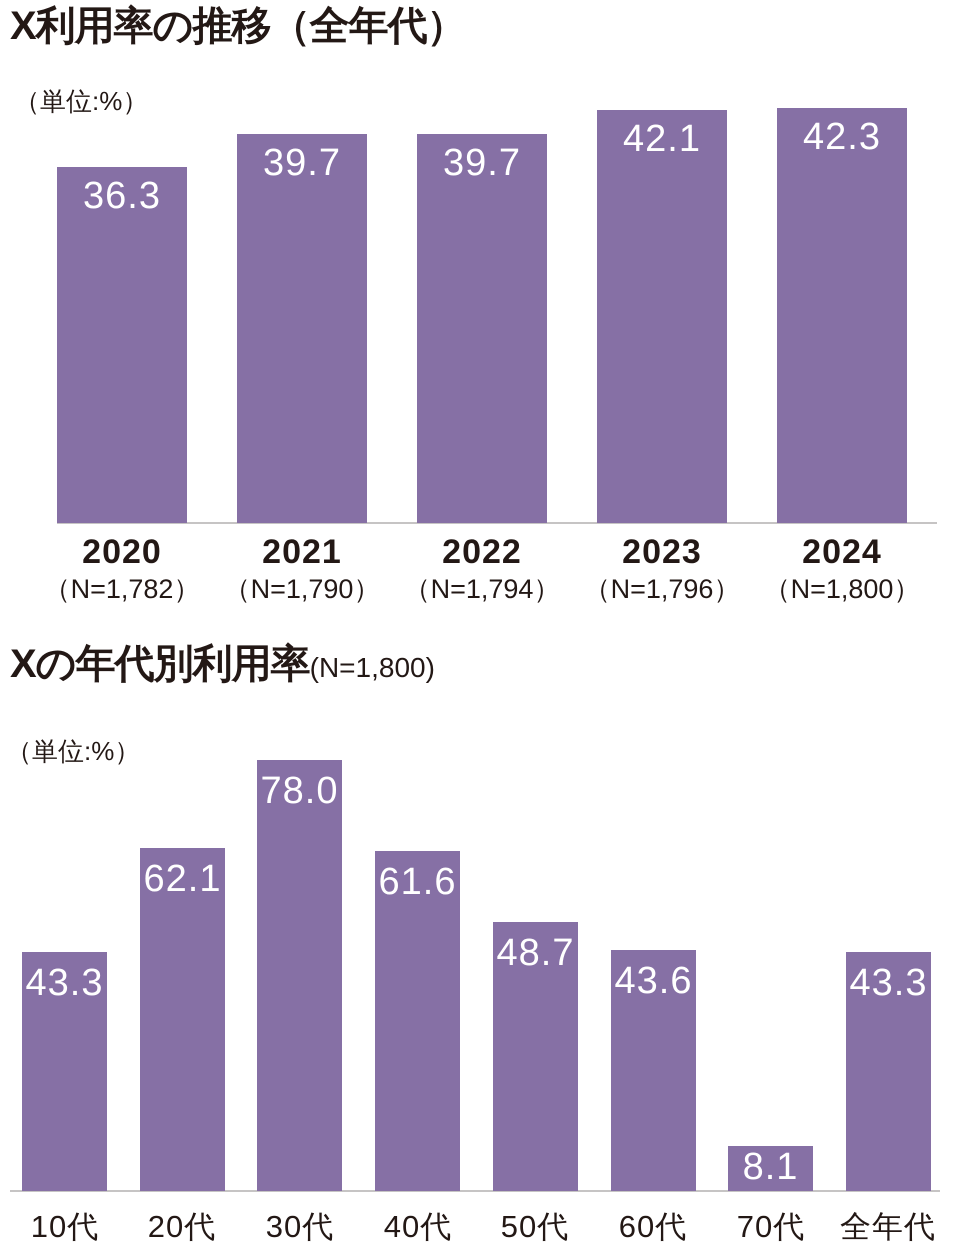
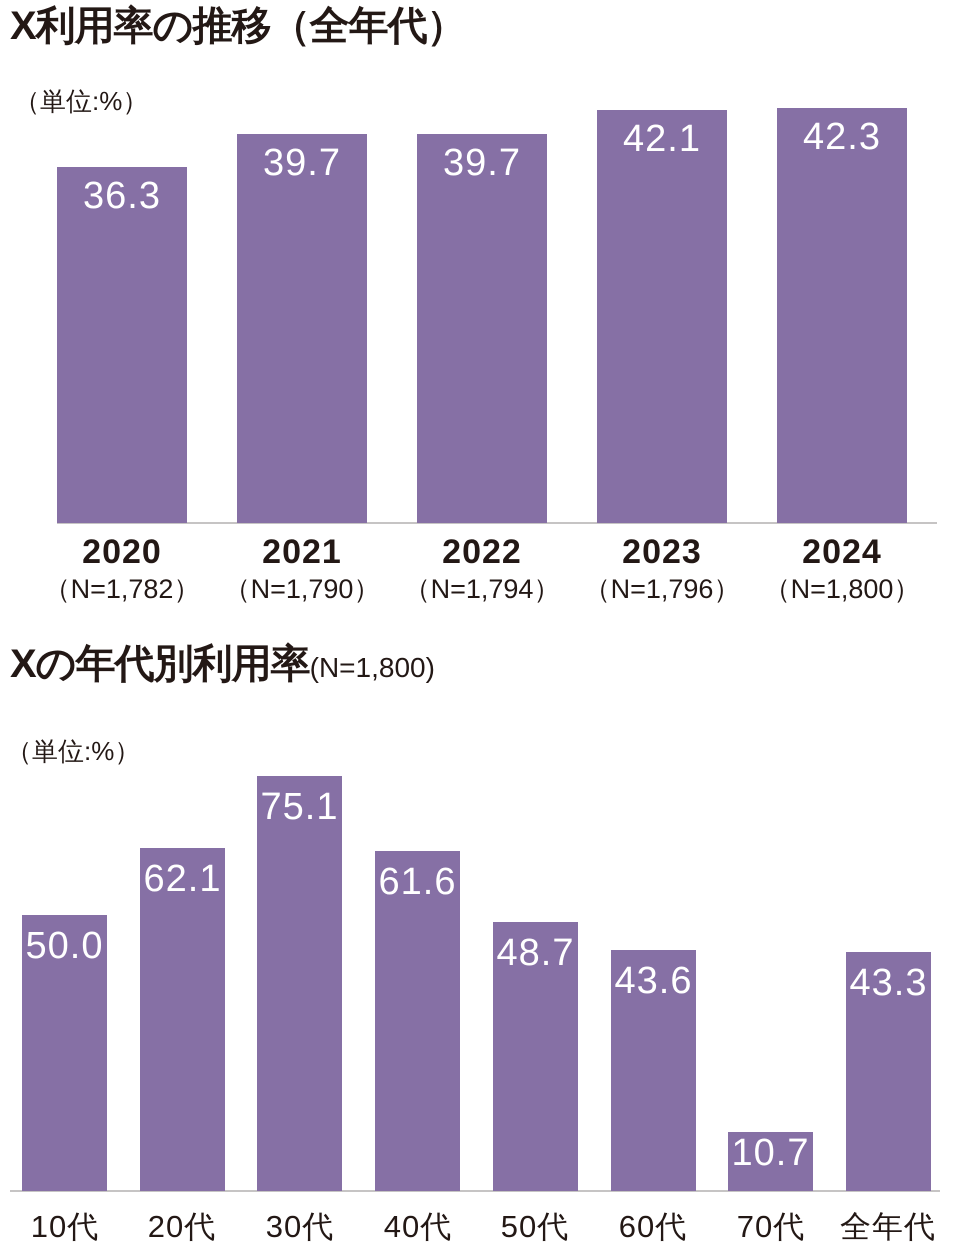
Xの年代別利用率/10代: 43.3 -> 50.0
Xの年代別利用率/30代: 78.0 -> 75.1
Xの年代別利用率/70代: 8.1 -> 10.7
